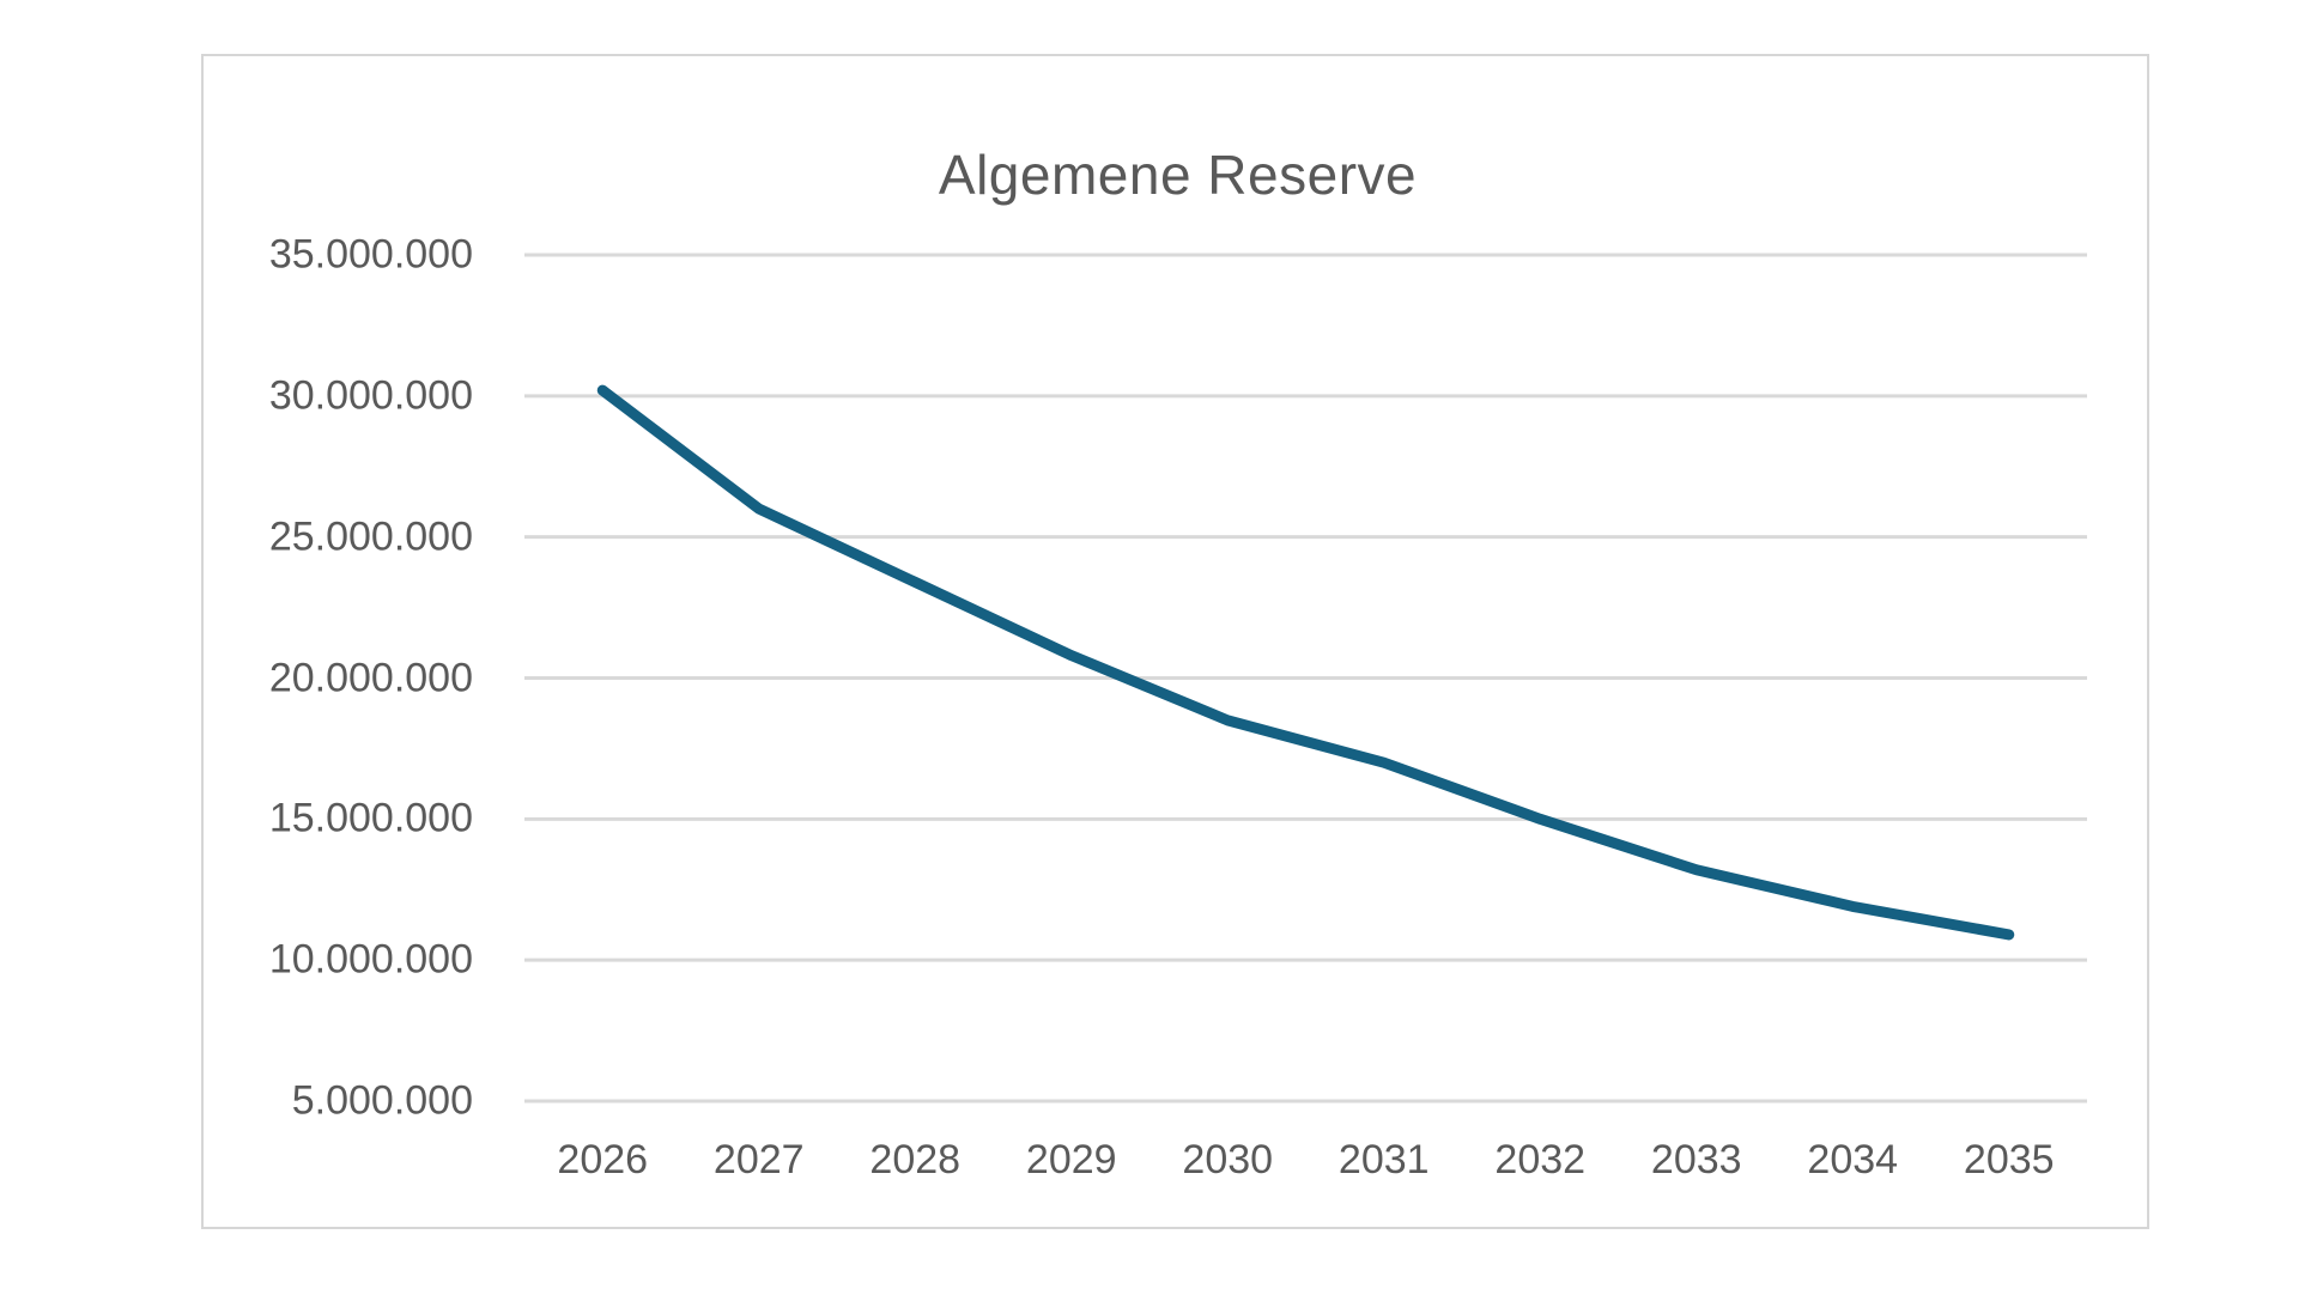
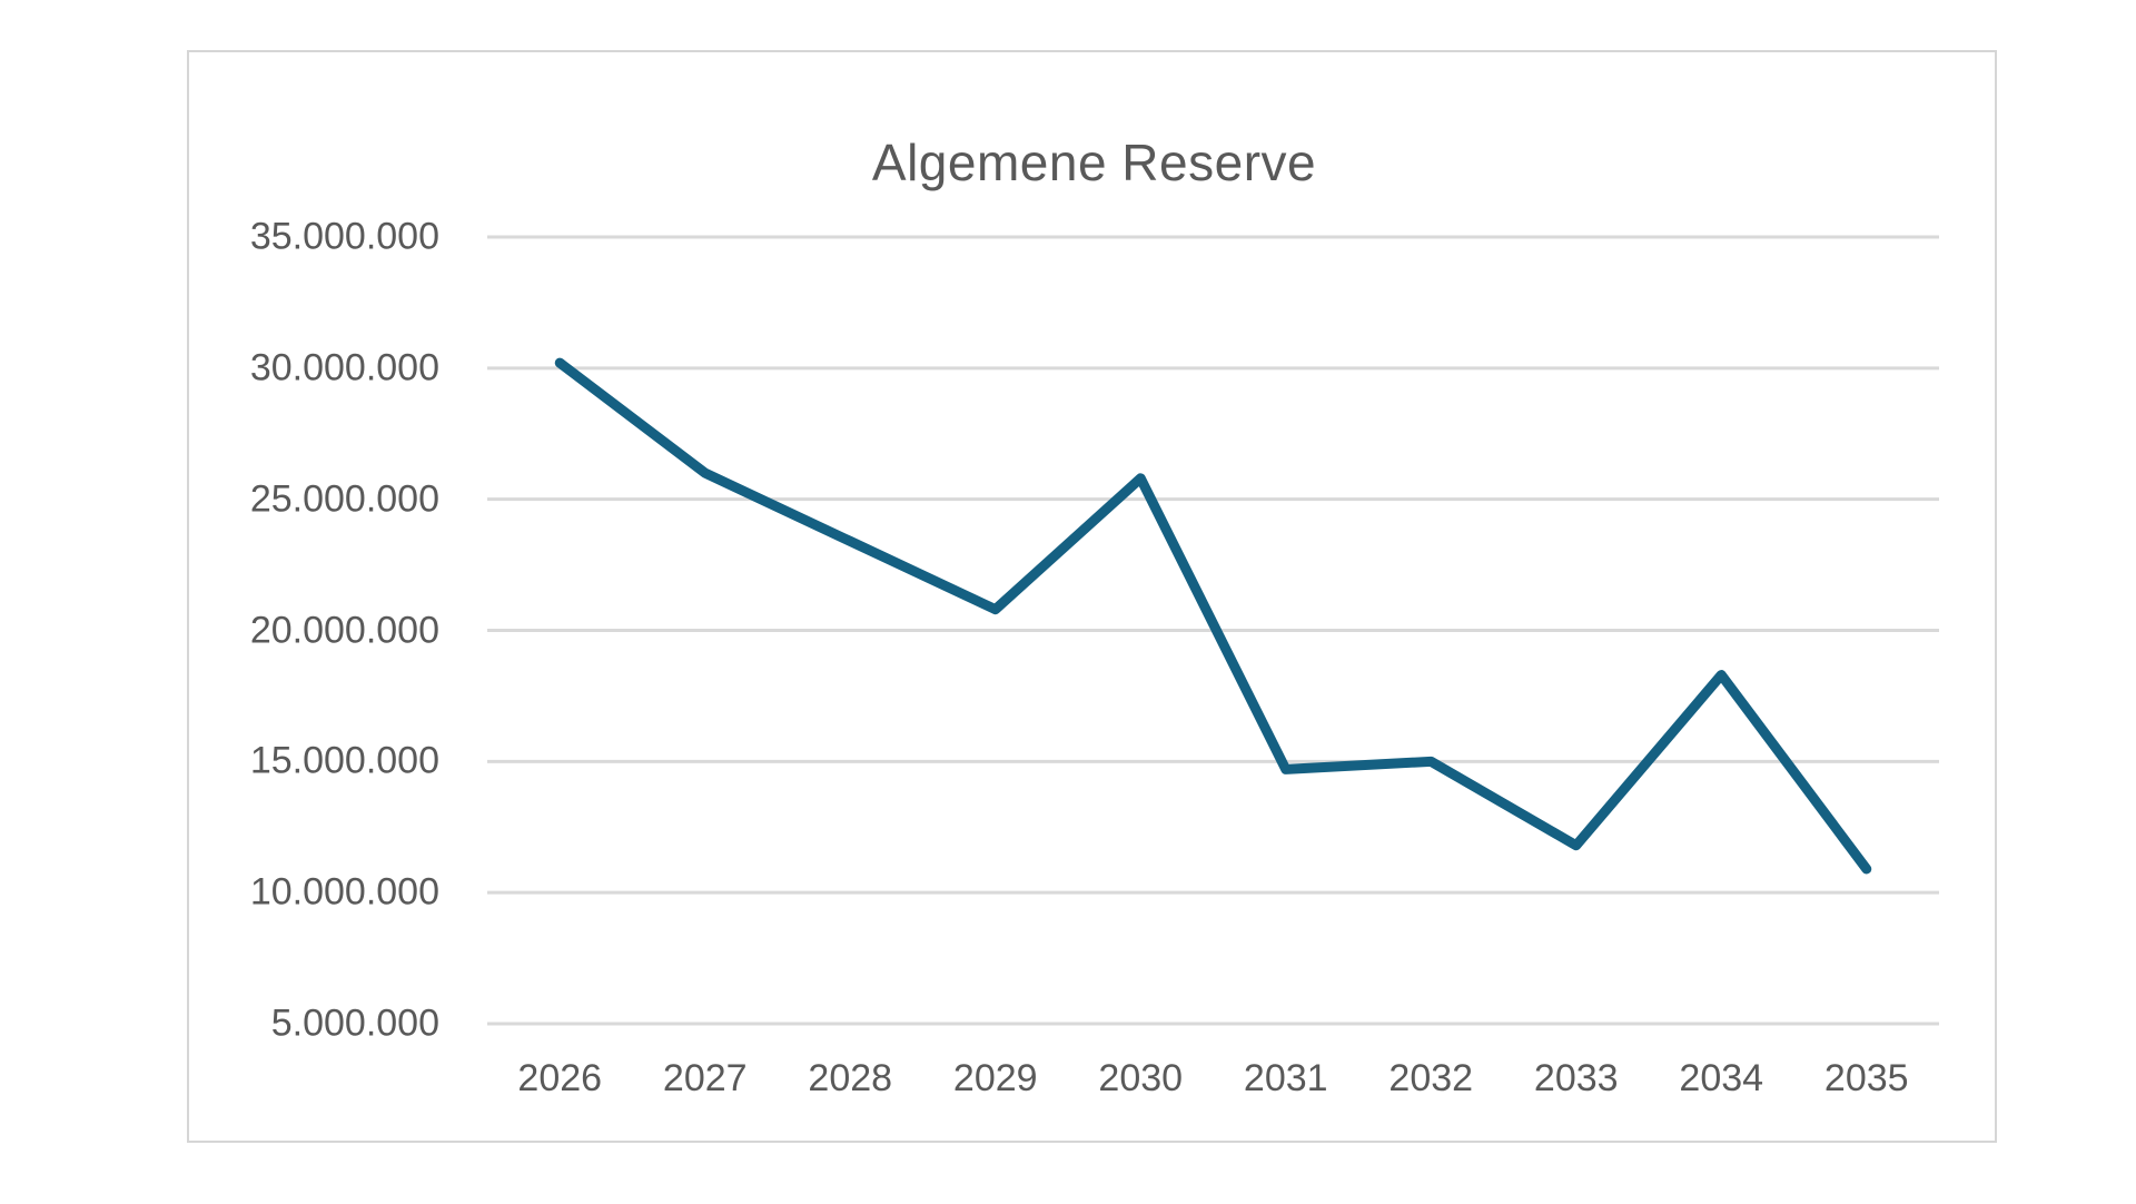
2030: 18500000 -> 25800000
2031: 17000000 -> 14700000
2033: 13200000 -> 11800000
2034: 11900000 -> 18300000
